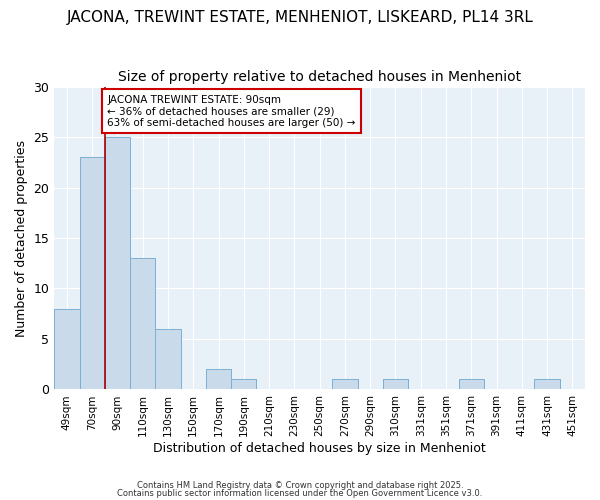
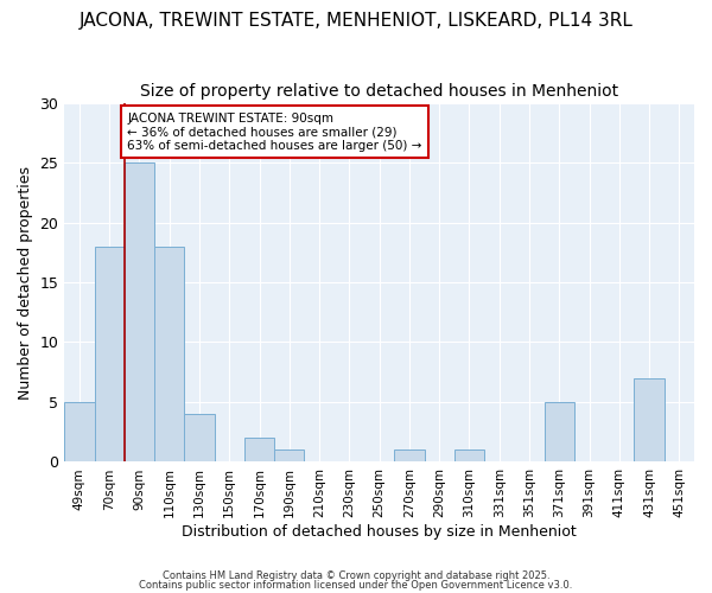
49sqm: 8 -> 5
70sqm: 23 -> 18
110sqm: 13 -> 18
130sqm: 6 -> 4
371sqm: 1 -> 5
431sqm: 1 -> 7
